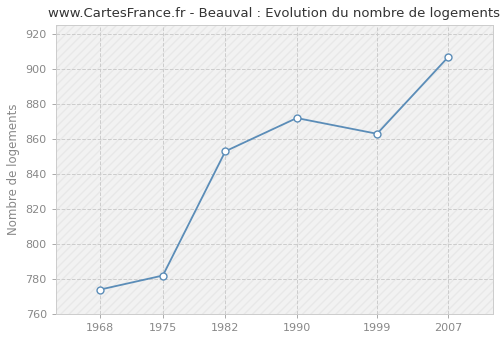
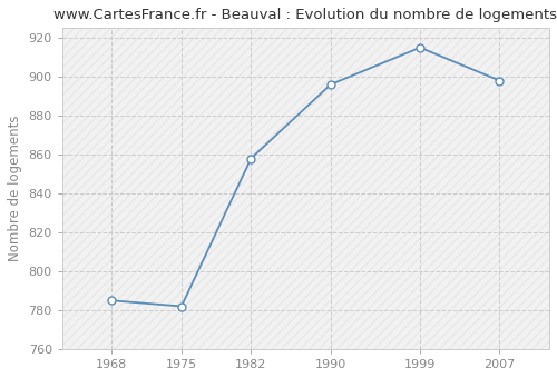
1968: 774 -> 785
1982: 853 -> 858
1990: 872 -> 896
1999: 863 -> 915
2007: 907 -> 898
